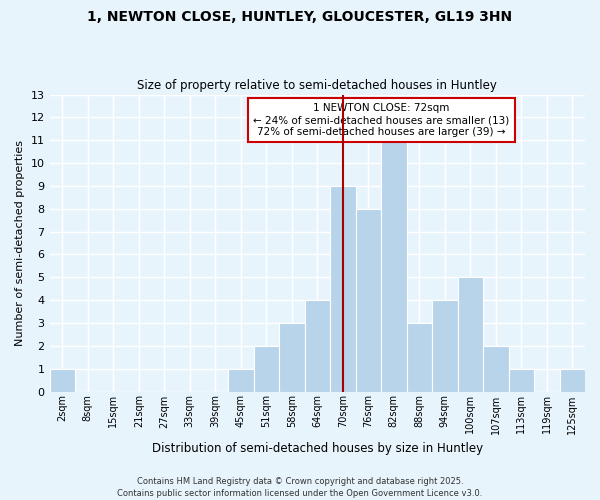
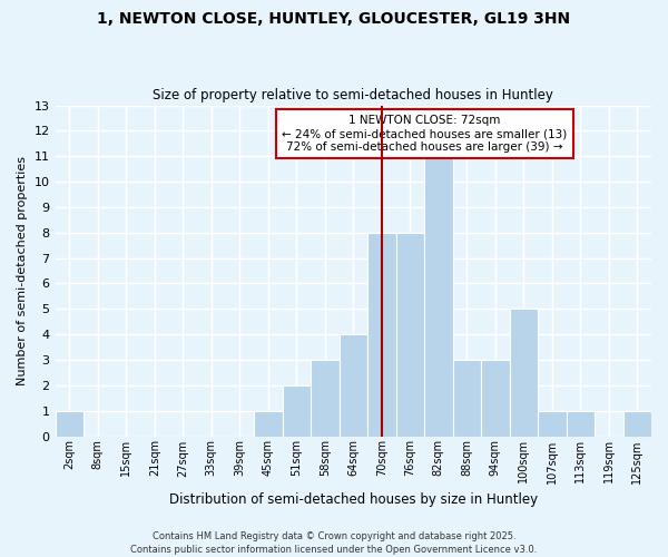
70sqm: 9 -> 8
94sqm: 4 -> 3
107sqm: 2 -> 1
